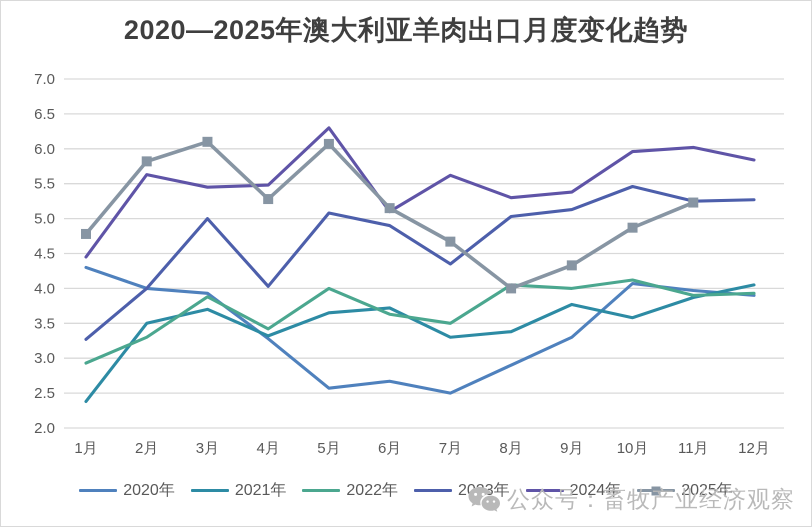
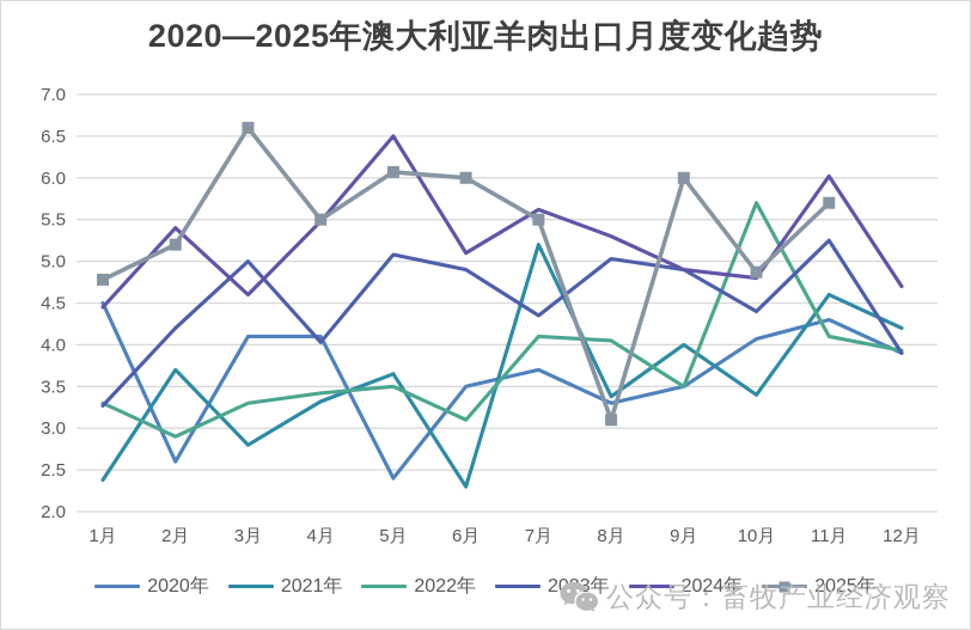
2020年/1月: 4.3 -> 4.5
2022年/1月: 2.9 -> 3.3
2020年/2月: 4.0 -> 2.6
2021年/2月: 3.5 -> 3.7
2022年/2月: 3.3 -> 2.9
2023年/2月: 4.0 -> 4.2
2024年/2月: 5.6 -> 5.4
2025年/2月: 5.8 -> 5.2
2020年/3月: 3.9 -> 4.1
2021年/3月: 3.7 -> 2.8
2022年/3月: 3.9 -> 3.3
2024年/3月: 5.5 -> 4.6
2025年/3月: 6.1 -> 6.6
2020年/4月: 3.3 -> 4.1
2025年/4月: 5.3 -> 5.5
2020年/5月: 2.6 -> 2.4
2022年/5月: 4.0 -> 3.5
2024年/5月: 6.3 -> 6.5
2020年/6月: 2.7 -> 3.5
2021年/6月: 3.7 -> 2.3
2022年/6月: 3.6 -> 3.1
2025年/6月: 5.2 -> 6.0
2020年/7月: 2.5 -> 3.7
2021年/7月: 3.3 -> 5.2
2022年/7月: 3.5 -> 4.1
2025年/7月: 4.7 -> 5.5
2020年/8月: 2.9 -> 3.3
2025年/8月: 4.0 -> 3.1
2020年/9月: 3.3 -> 3.5
2021年/9月: 3.8 -> 4.0
2022年/9月: 4.0 -> 3.5
2023年/9月: 5.1 -> 4.9
2024年/9月: 5.4 -> 4.9
2025年/9月: 4.3 -> 6.0
2021年/10月: 3.6 -> 3.4
2022年/10月: 4.1 -> 5.7
2023年/10月: 5.5 -> 4.4
2024年/10月: 6.0 -> 4.8
2020年/11月: 4.0 -> 4.3
2021年/11月: 3.9 -> 4.6
2022年/11月: 3.9 -> 4.1
2025年/11月: 5.2 -> 5.7
2021年/12月: 4.0 -> 4.2
2023年/12月: 5.3 -> 3.9
2024年/12月: 5.8 -> 4.7
